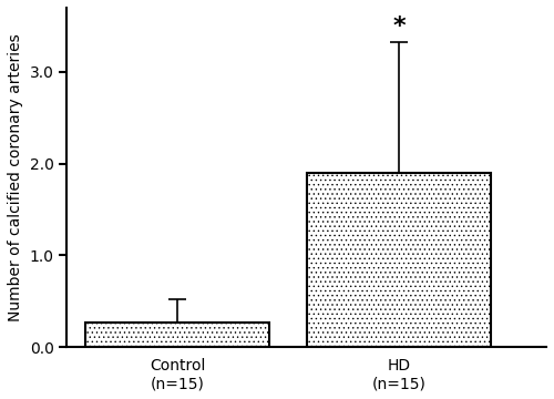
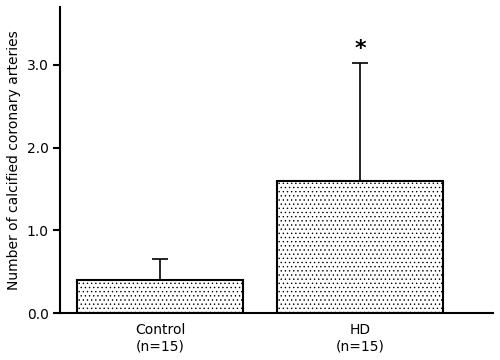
Control (n=15): 0.27 -> 0.40
HD (n=15): 1.90 -> 1.60
